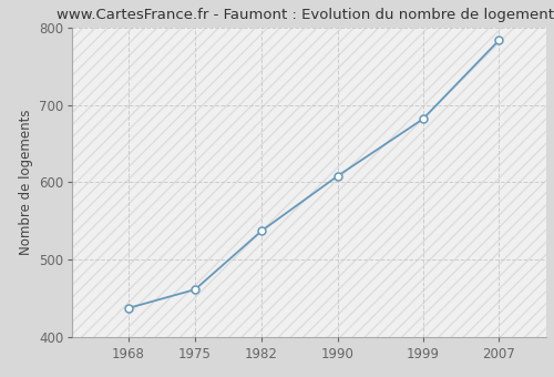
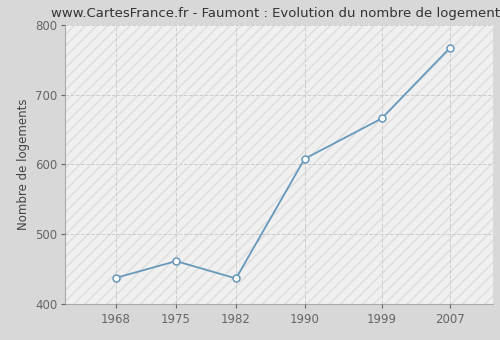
1982: 537 -> 436
1999: 682 -> 666
2007: 784 -> 768
